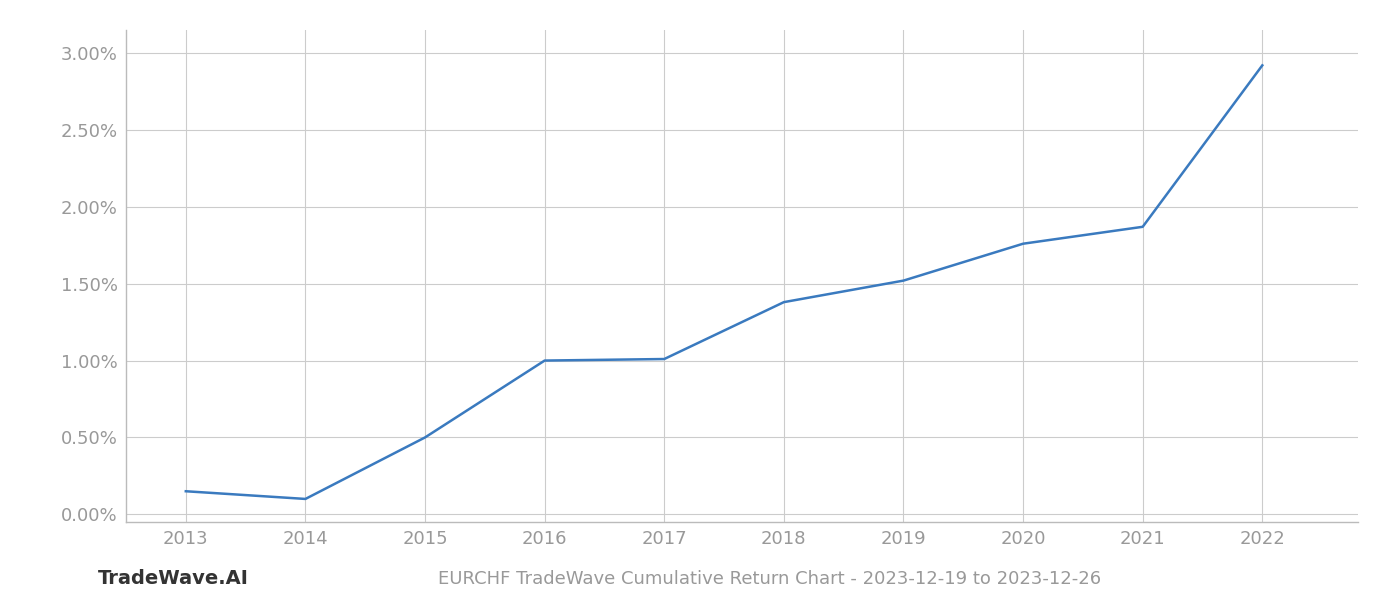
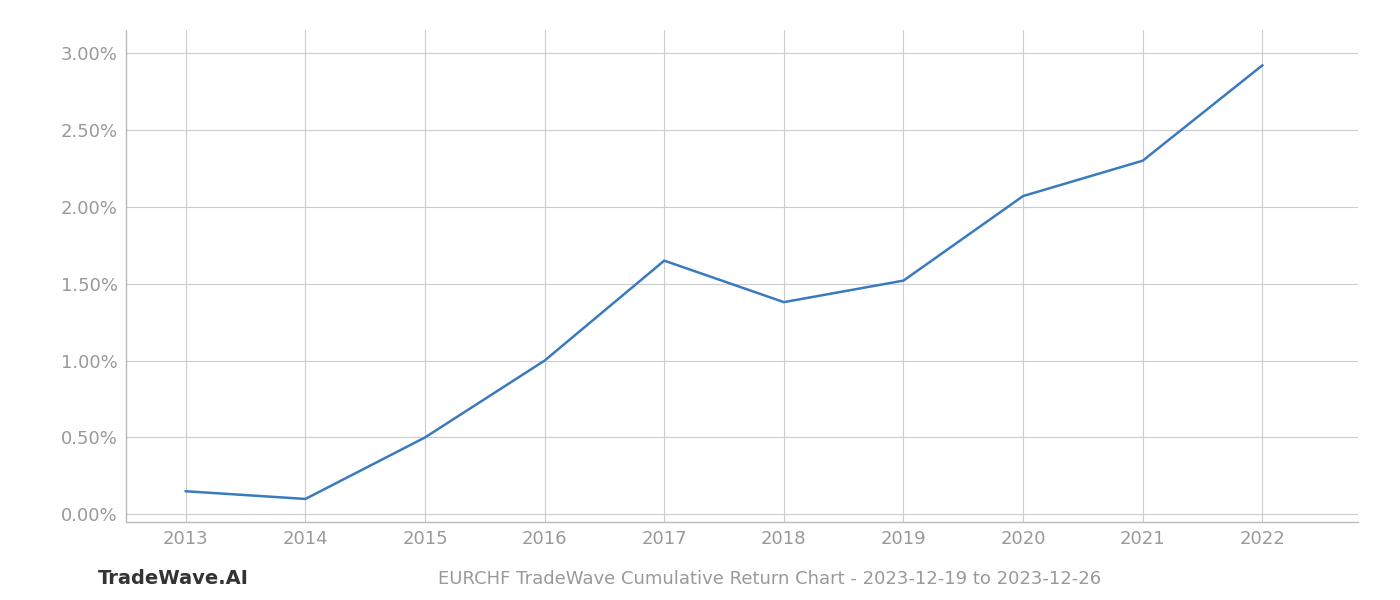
2017: 1.01% -> 1.65%
2020: 1.76% -> 2.07%
2021: 1.87% -> 2.30%
